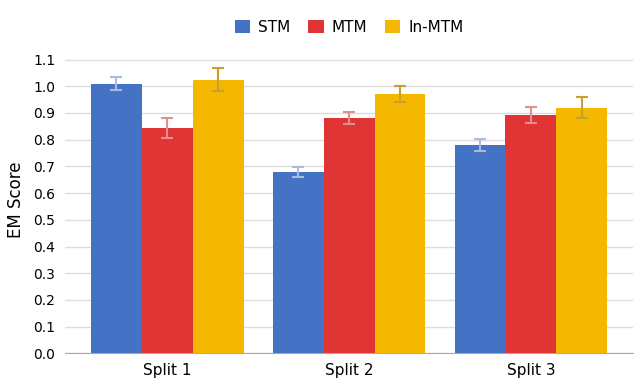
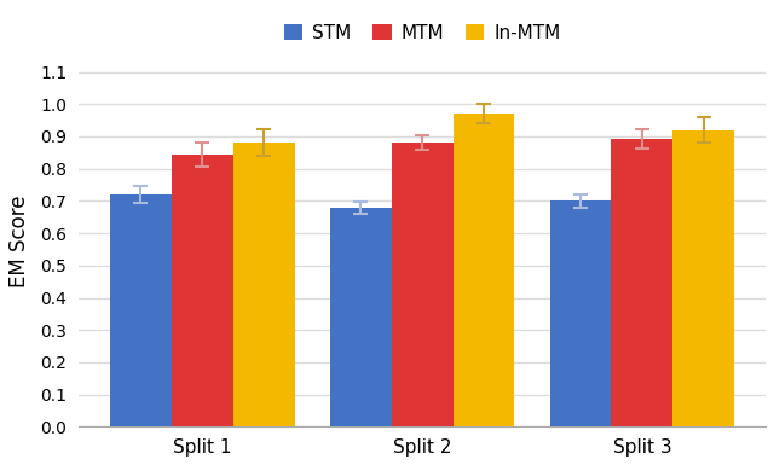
STM/Split 1: 1.01 -> 0.72
In-MTM/Split 1: 1.025 -> 0.882
STM/Split 3: 0.78 -> 0.70
